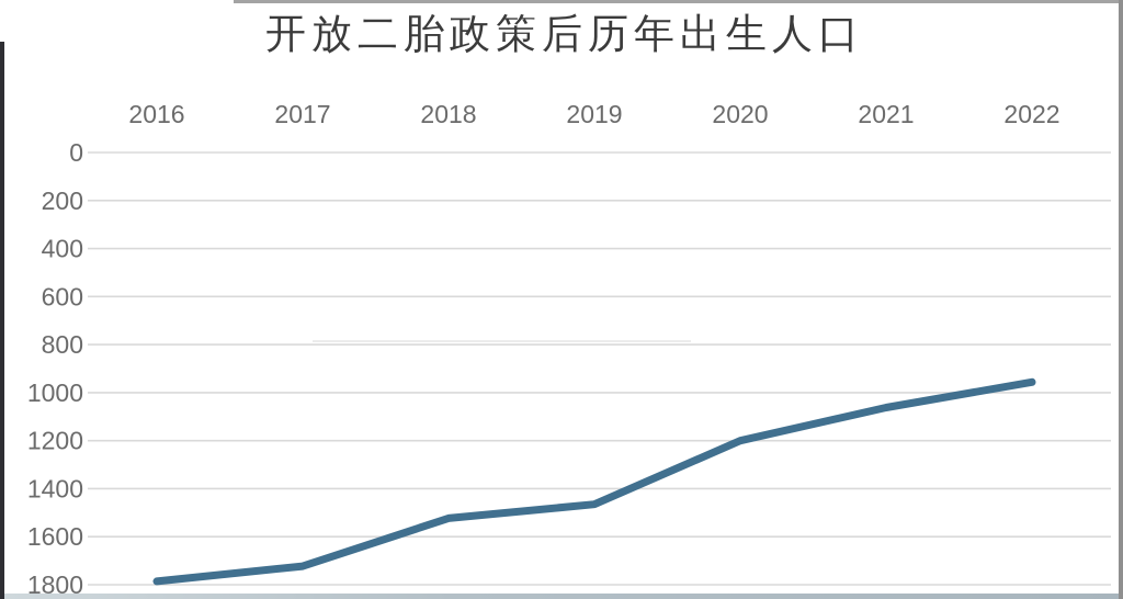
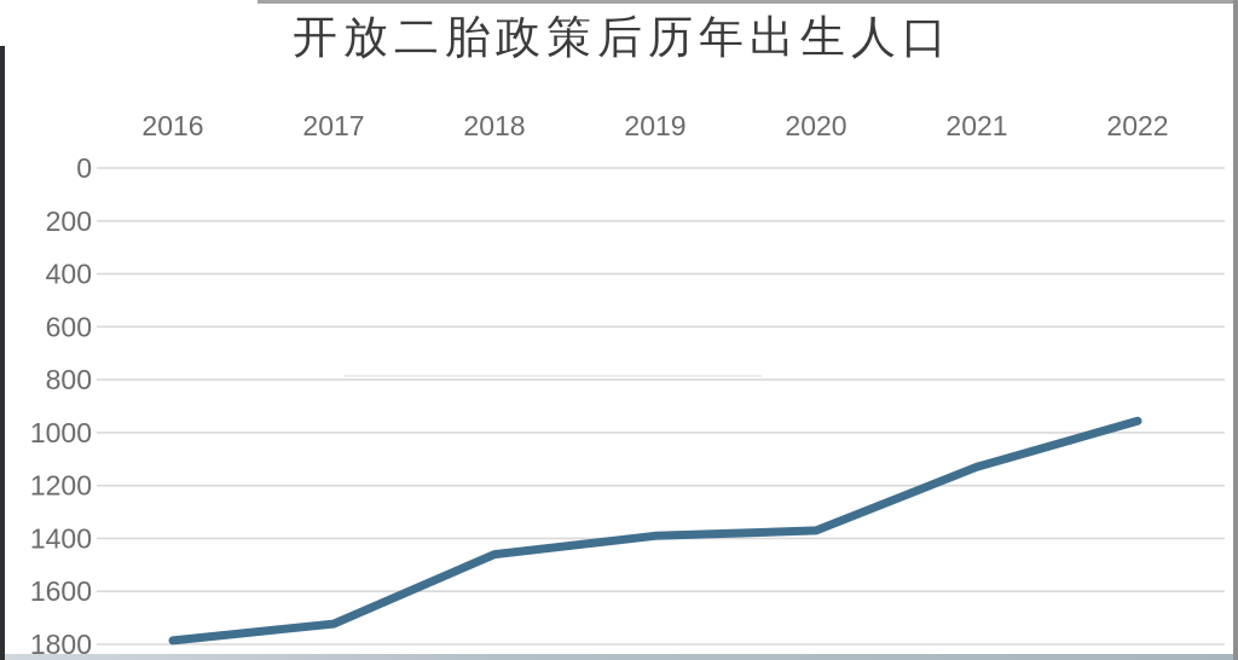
2018: 1520 -> 1460
2019: 1460 -> 1390
2020: 1200 -> 1370
2021: 1060 -> 1130
